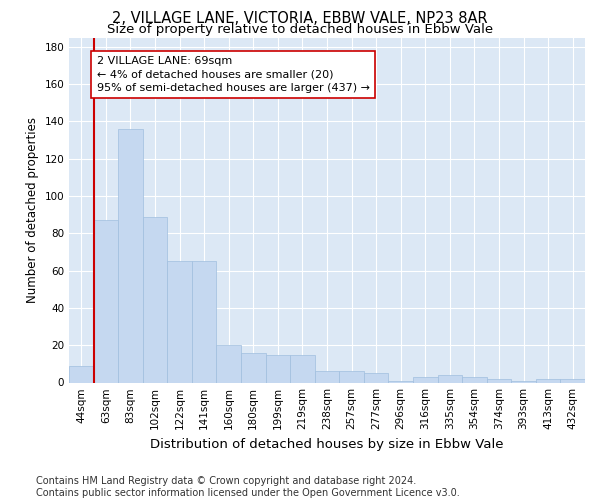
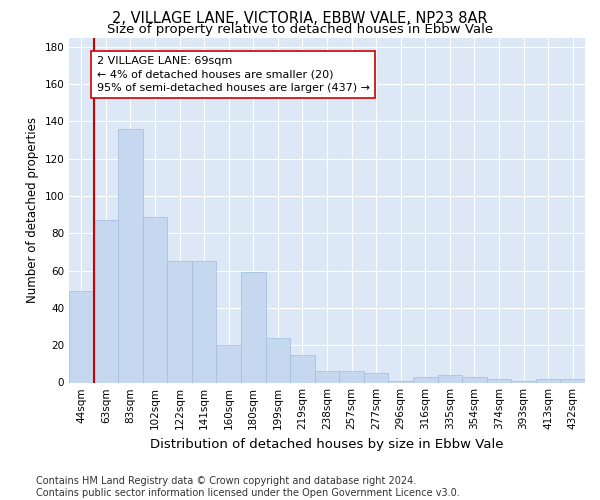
44sqm: 9 -> 49
180sqm: 16 -> 59
199sqm: 15 -> 24
